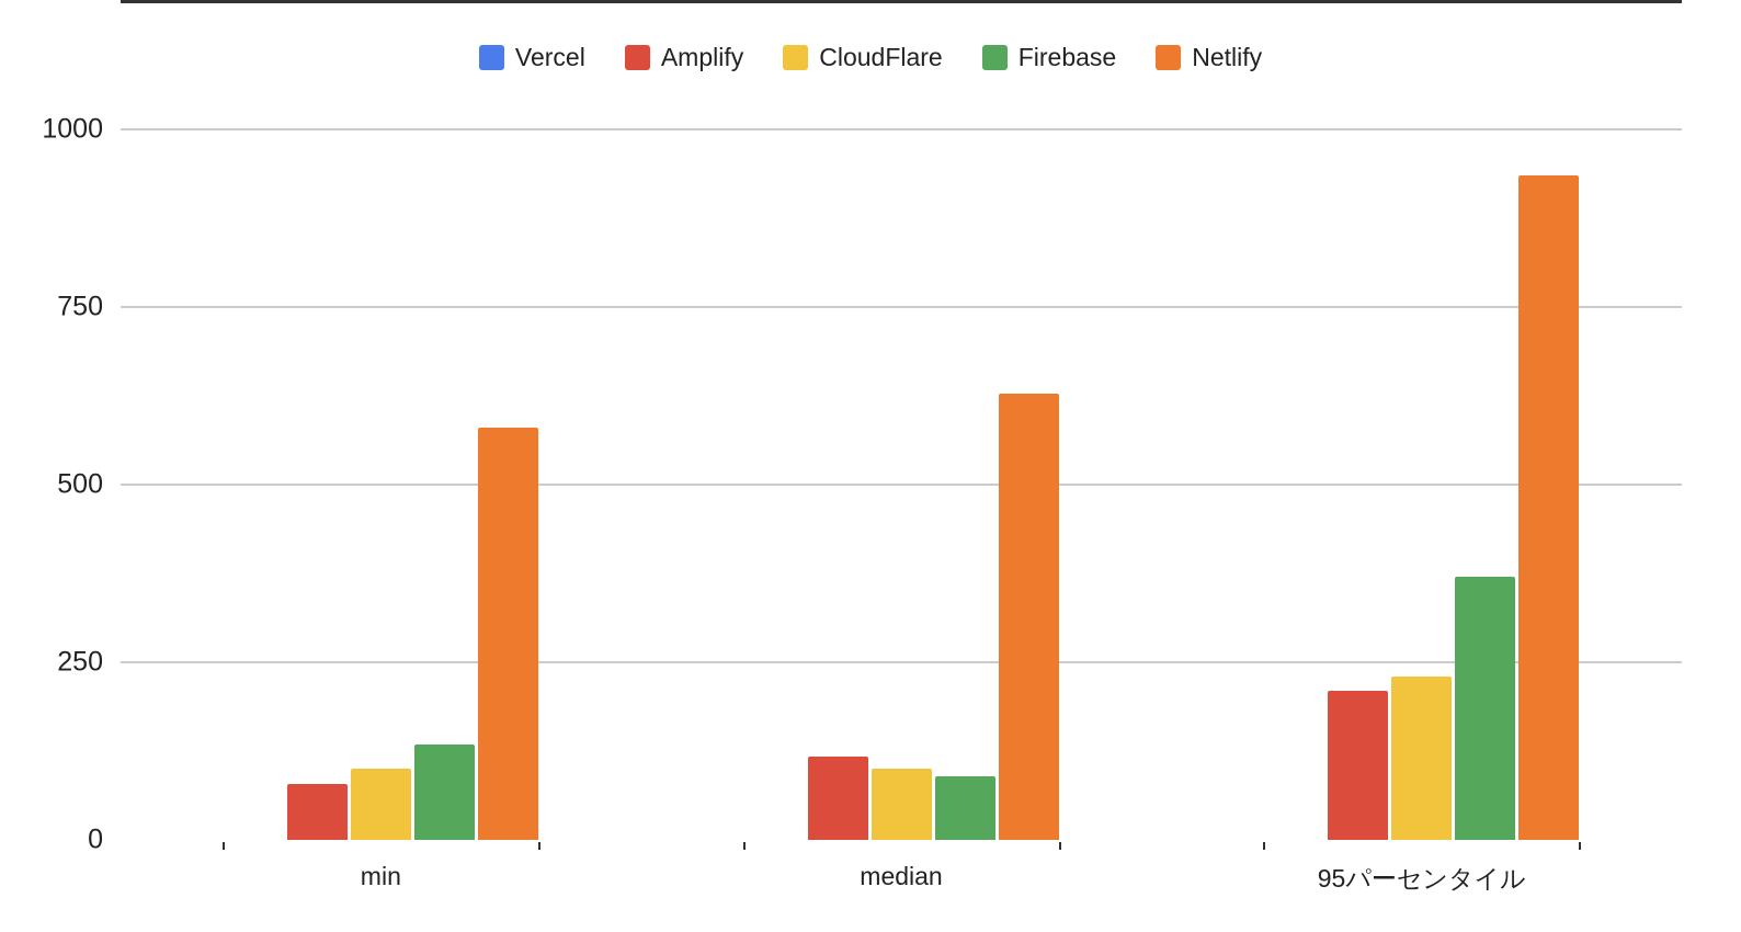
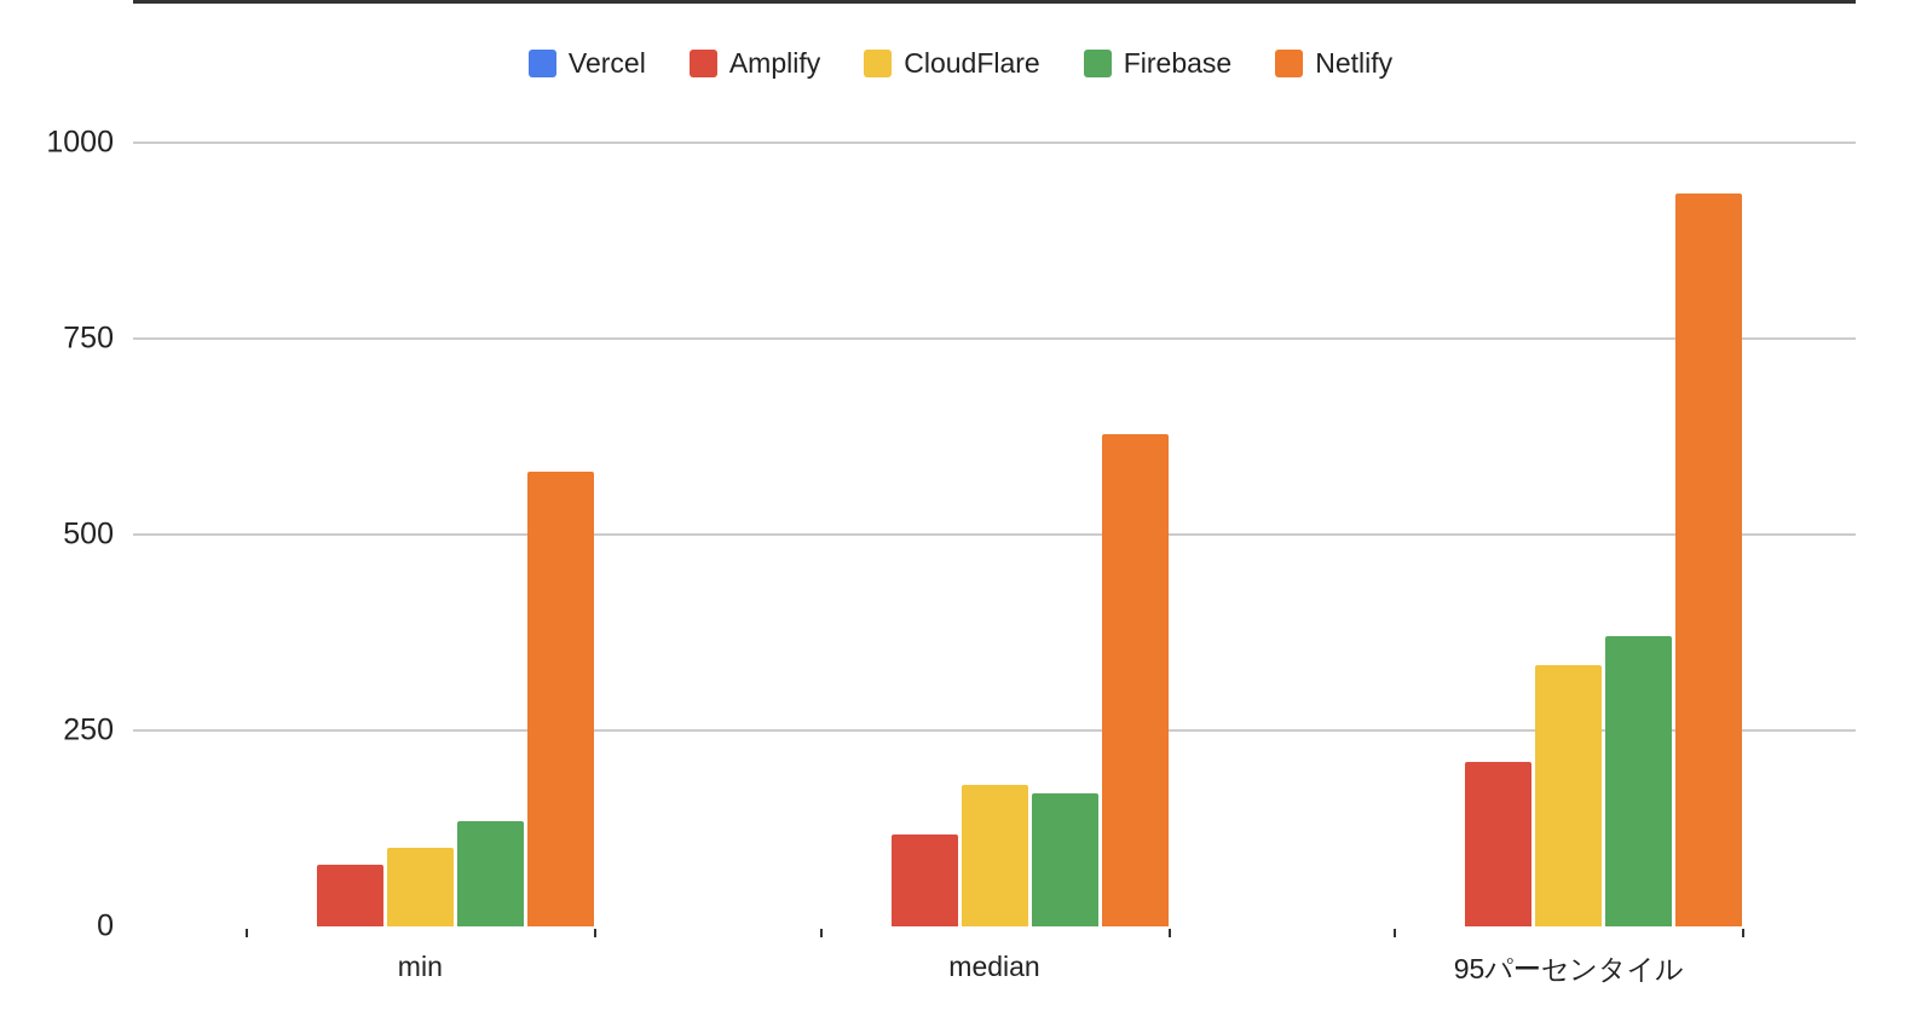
CloudFlare/median: 100 -> 180
Firebase/median: 90 -> 170
CloudFlare/95パーセンタイル: 230 -> 330
